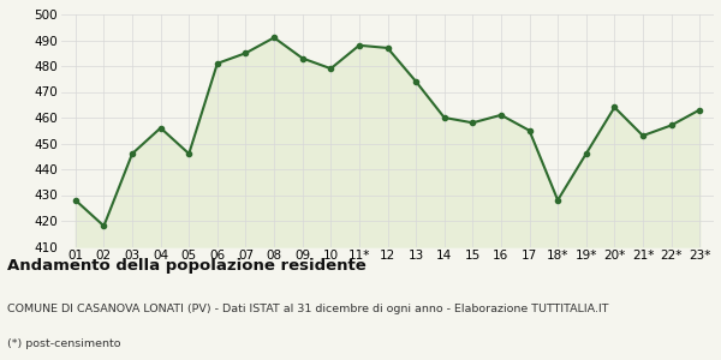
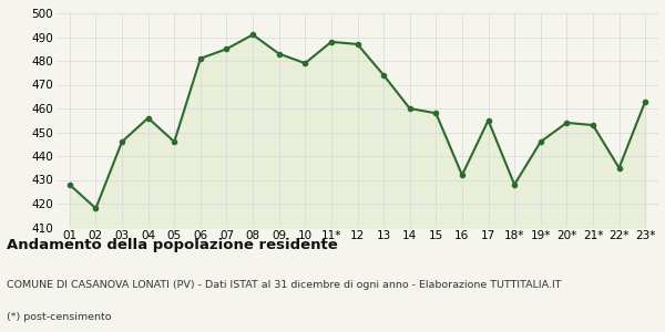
16: 461 -> 432
20*: 464 -> 454
22*: 457 -> 435
